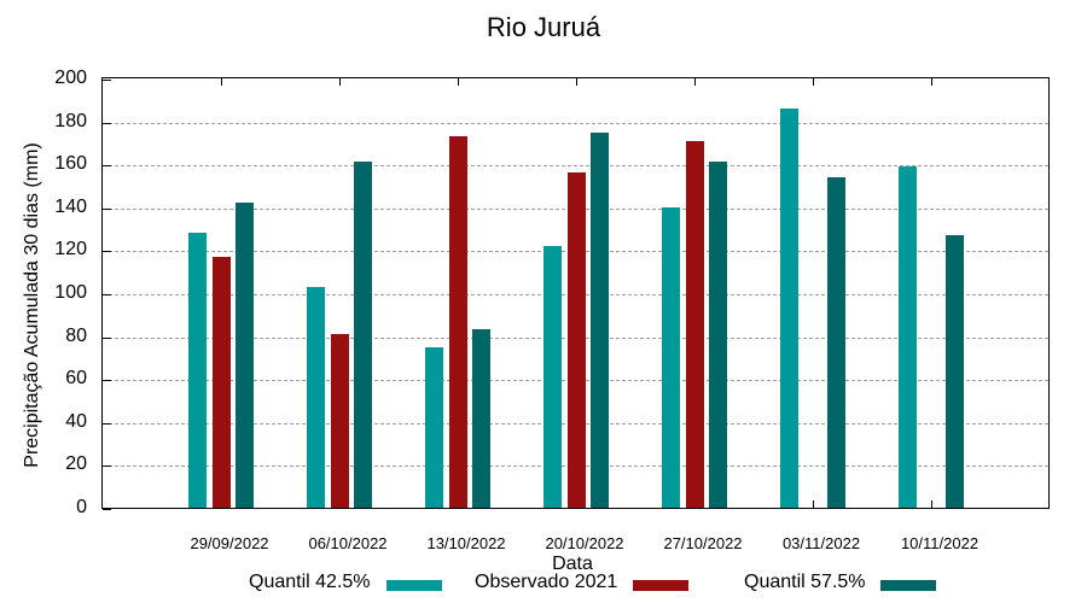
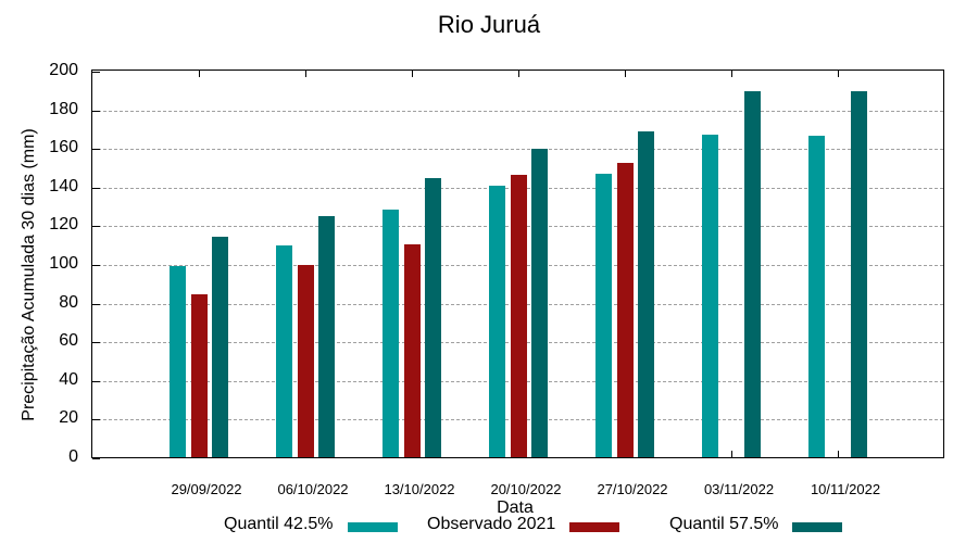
Quantil 42.5%/29/09/2022: 128 -> 99
Observado 2021/29/09/2022: 117 -> 84
Quantil 57.5%/29/09/2022: 142 -> 114
Quantil 42.5%/06/10/2022: 103 -> 110
Observado 2021/06/10/2022: 81 -> 100
Quantil 57.5%/06/10/2022: 161 -> 124
Quantil 42.5%/13/10/2022: 75 -> 128
Observado 2021/13/10/2022: 173 -> 110
Quantil 57.5%/13/10/2022: 83 -> 144
Quantil 42.5%/20/10/2022: 122 -> 140
Observado 2021/20/10/2022: 156 -> 146
Quantil 57.5%/20/10/2022: 175 -> 160
Quantil 42.5%/27/10/2022: 140 -> 146
Observado 2021/27/10/2022: 171 -> 152
Quantil 57.5%/27/10/2022: 161 -> 168
Quantil 42.5%/03/11/2022: 186 -> 167
Quantil 57.5%/03/11/2022: 154 -> 190
Quantil 42.5%/10/11/2022: 159 -> 166
Quantil 57.5%/10/11/2022: 127 -> 190
